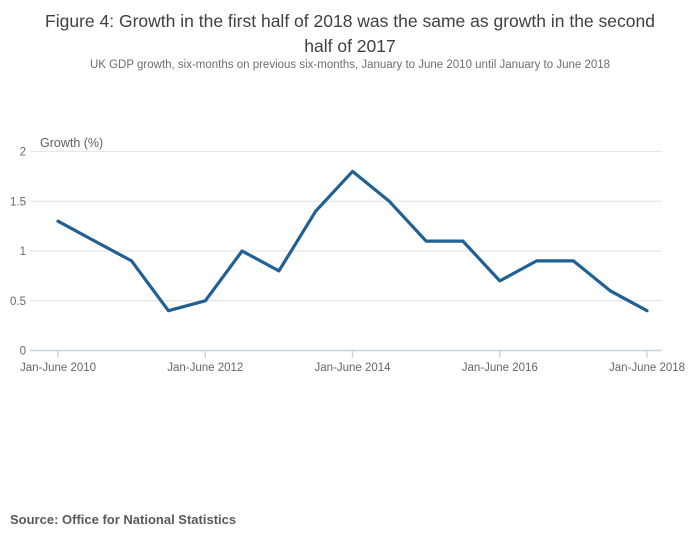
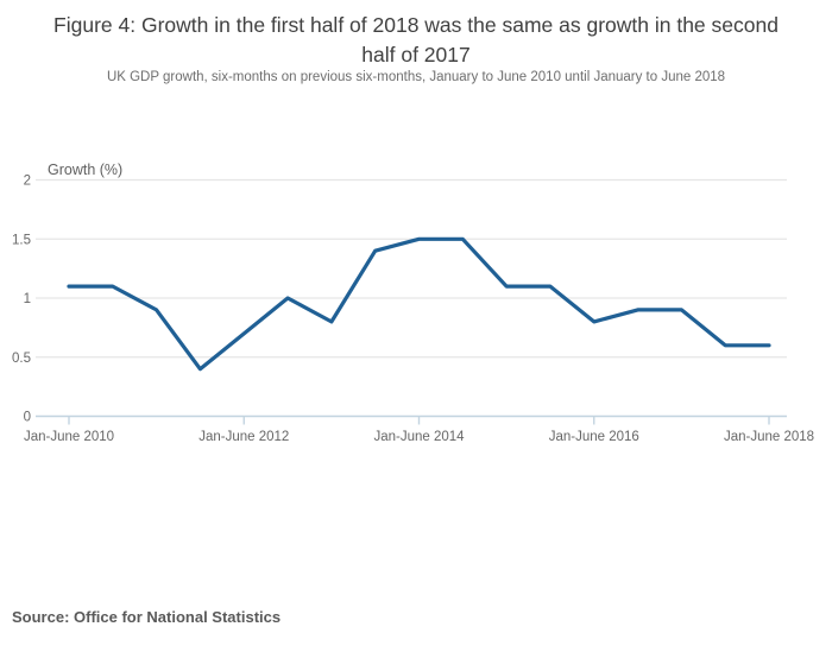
Jan-June 2010: 1.3 -> 1.1
Jan-June 2012: 0.5 -> 0.7
Jan-June 2014: 1.8 -> 1.5
Jan-June 2016: 0.7 -> 0.8
Jan-June 2018: 0.4 -> 0.6
